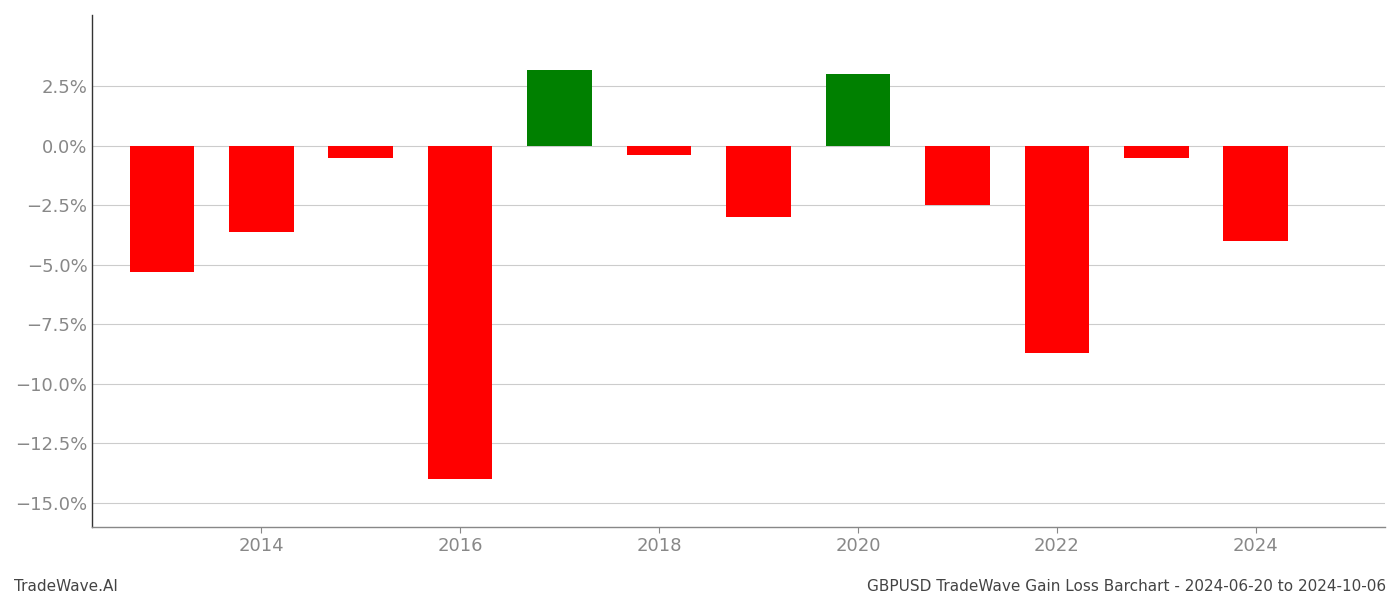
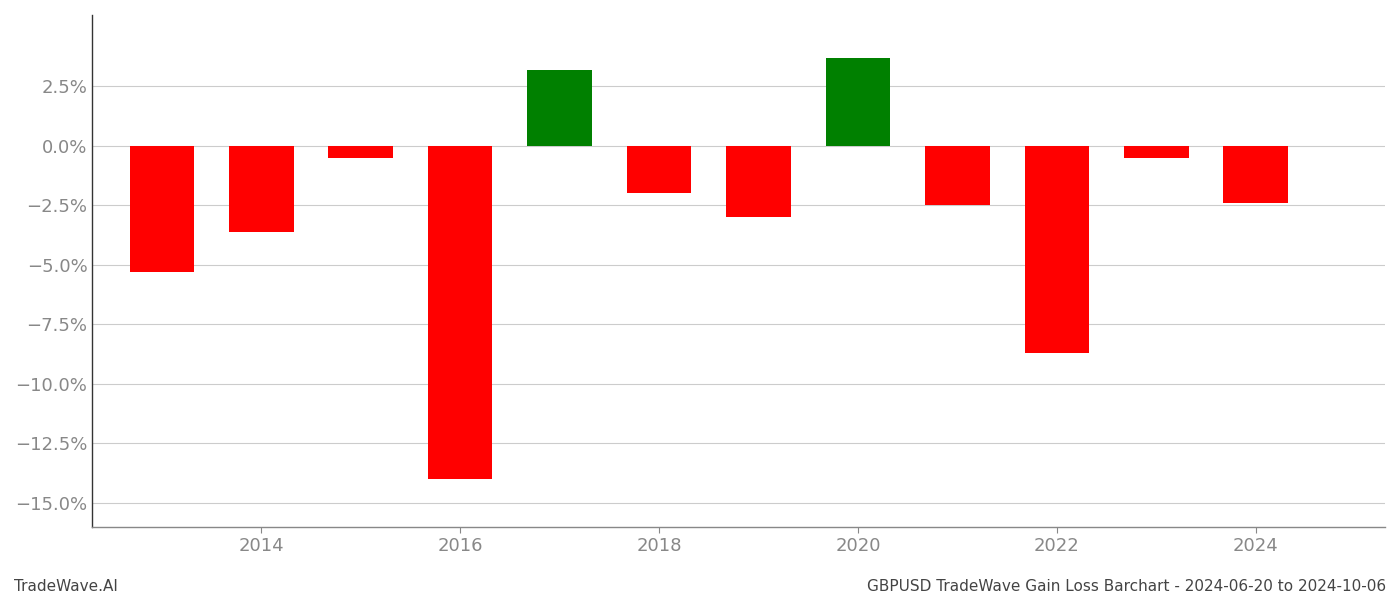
2018: -0.4% -> -2.0%
2020: 3.0% -> 3.7%
2024: -4.0% -> -2.4%
